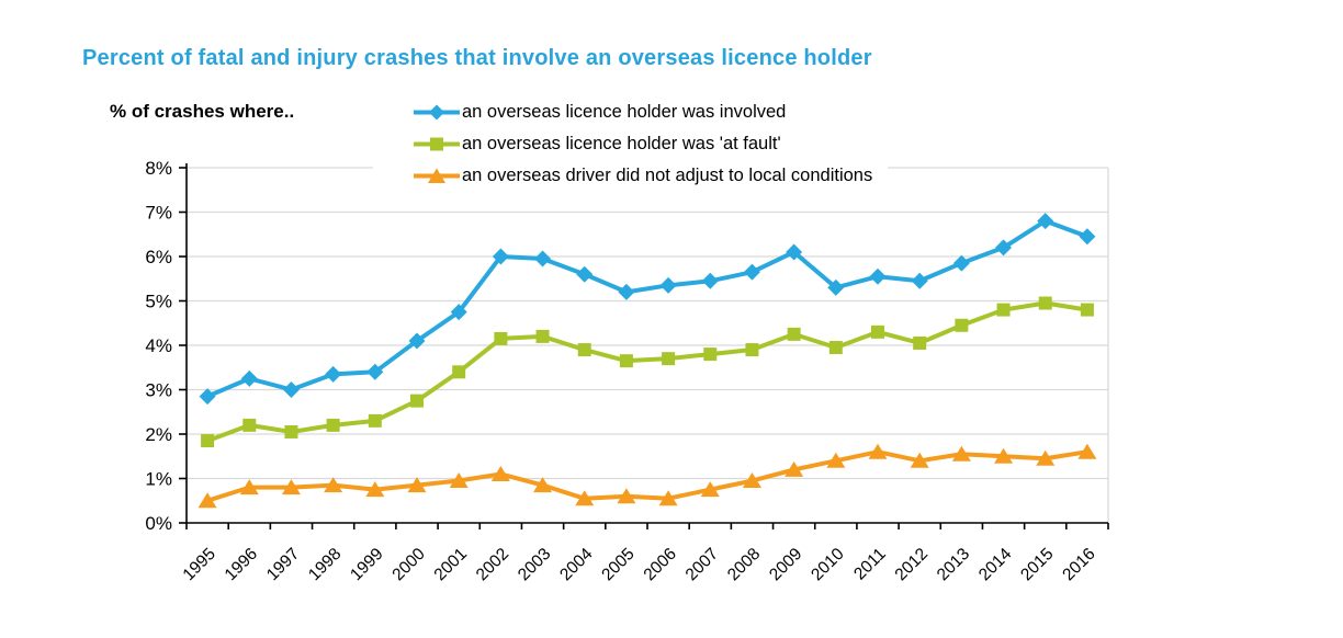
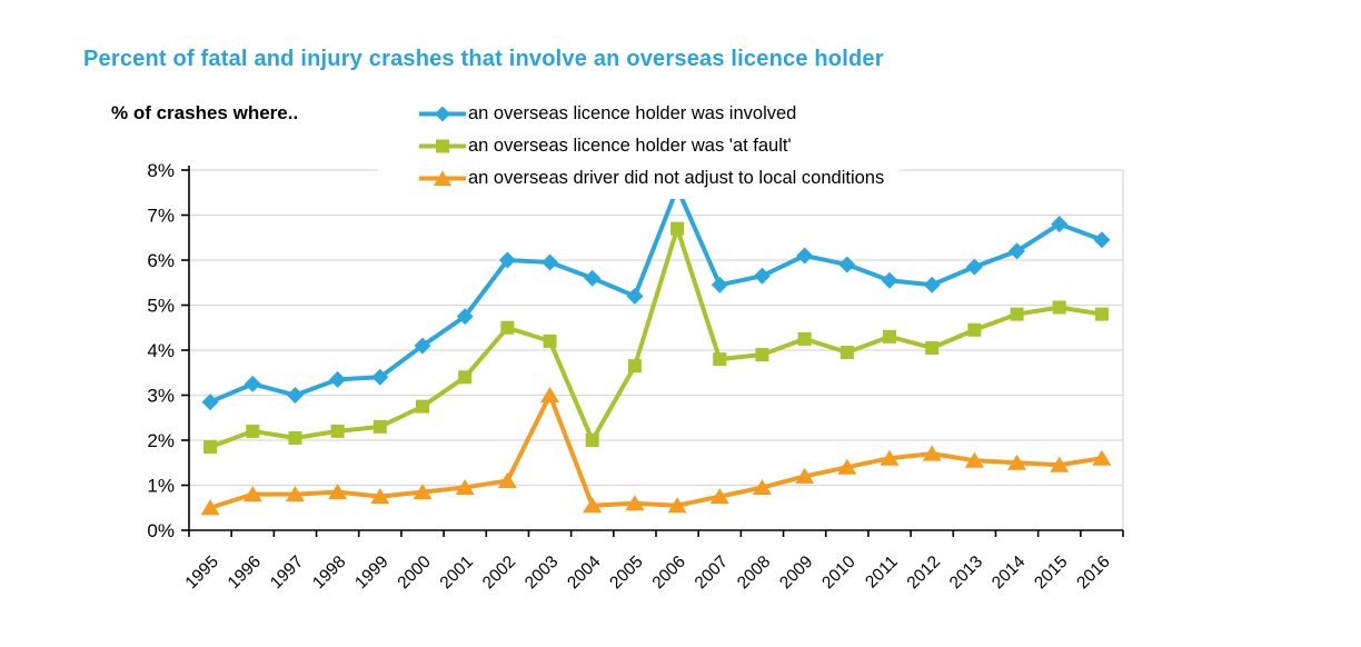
an overseas licence holder was 'at fault'/2002: 4.2% -> 4.5%
an overseas driver did not adjust to local conditions/2003: 0.8% -> 3.0%
an overseas licence holder was 'at fault'/2004: 3.9% -> 2.0%
an overseas licence holder was involved/2006: 5.3% -> 7.6%
an overseas licence holder was 'at fault'/2006: 3.7% -> 6.7%
an overseas licence holder was involved/2010: 5.3% -> 5.9%
an overseas driver did not adjust to local conditions/2012: 1.4% -> 1.7%
